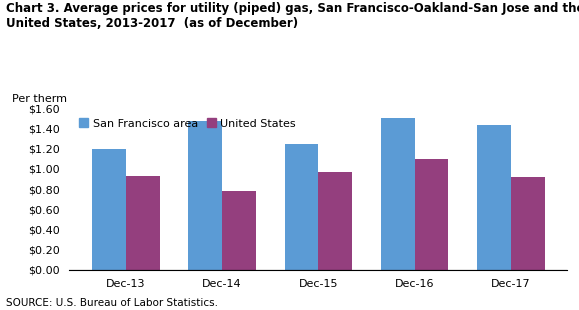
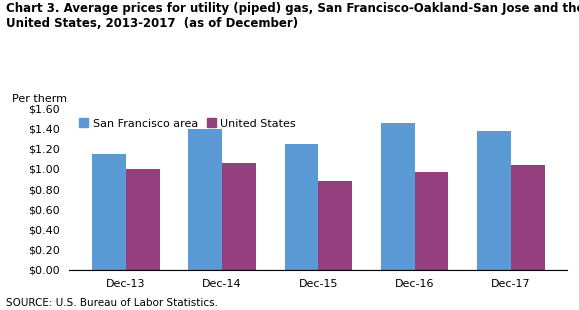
San Francisco area/Dec-13: $1.20 -> $1.15
United States/Dec-13: $0.93 -> $1.00
San Francisco area/Dec-14: $1.48 -> $1.40
United States/Dec-14: $0.78 -> $1.06
United States/Dec-15: $0.97 -> $0.88
San Francisco area/Dec-16: $1.51 -> $1.46
United States/Dec-16: $1.10 -> $0.97
San Francisco area/Dec-17: $1.44 -> $1.38
United States/Dec-17: $0.92 -> $1.04
